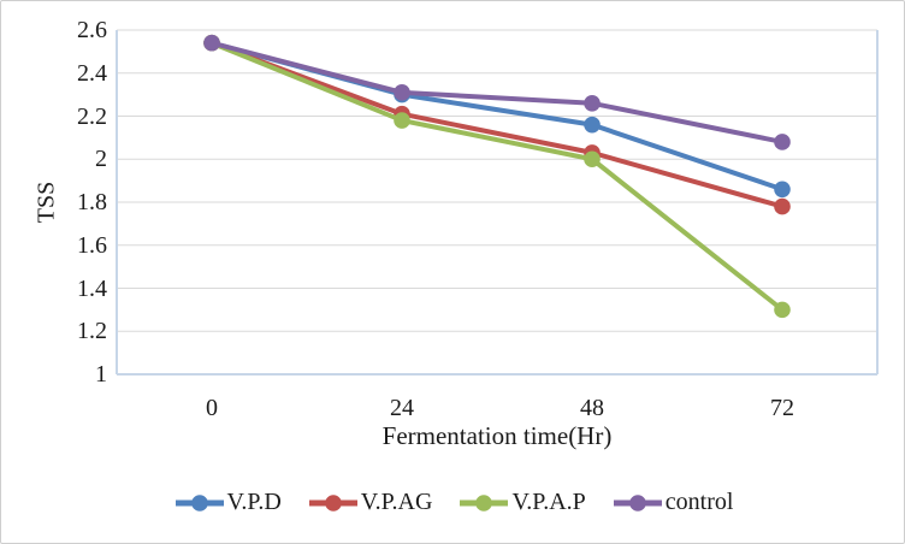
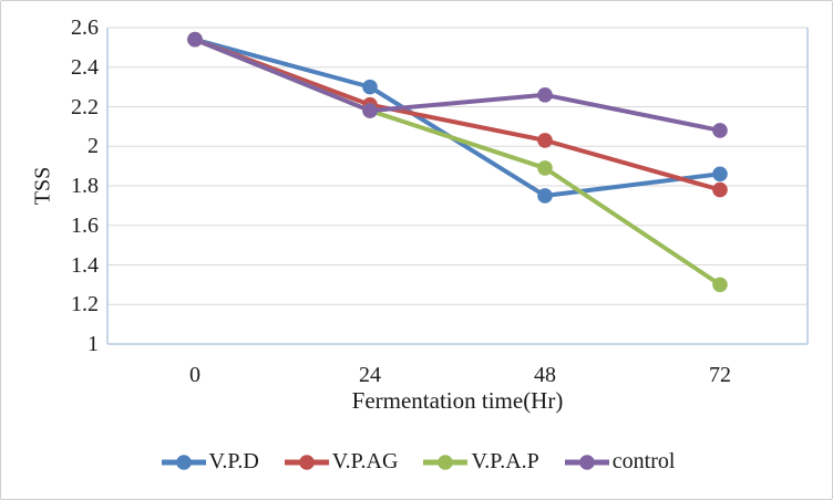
control/24: 2.31 -> 2.18
V.P.D/48: 2.16 -> 1.75
V.P.A.P/48: 2.00 -> 1.89
